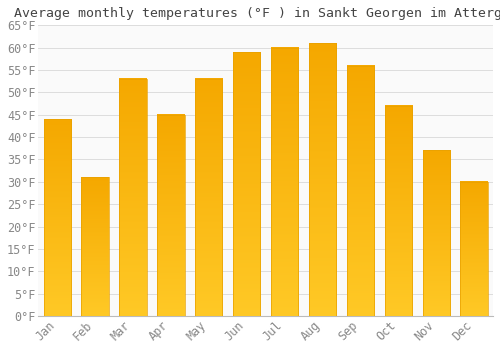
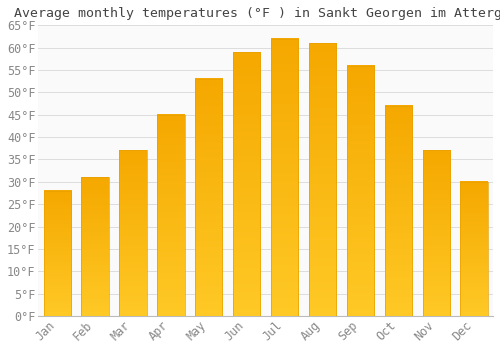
Jan: 44°F -> 28°F
Mar: 53°F -> 37°F
Jul: 60°F -> 62°F
